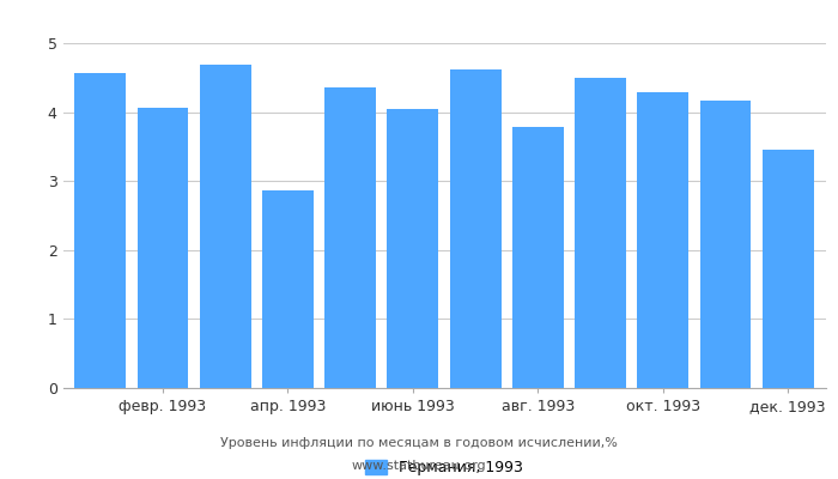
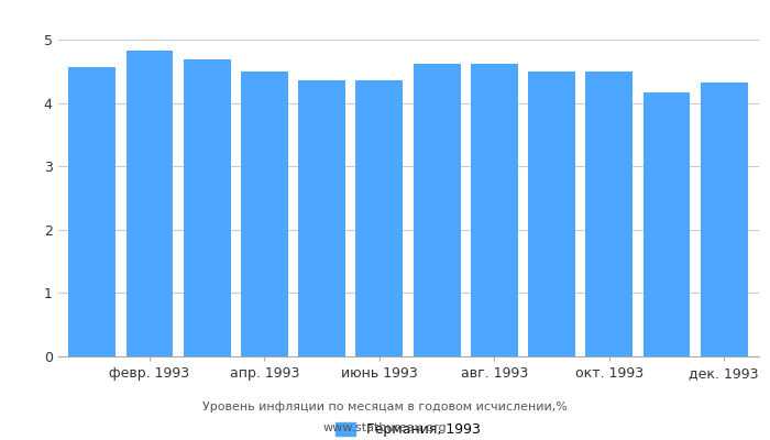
февр. 1993: 4.06 -> 4.82
апр. 1993: 2.86 -> 4.50
июнь 1993: 4.04 -> 4.35
авг. 1993: 3.78 -> 4.62
окт. 1993: 4.28 -> 4.49
дек. 1993: 3.46 -> 4.33
